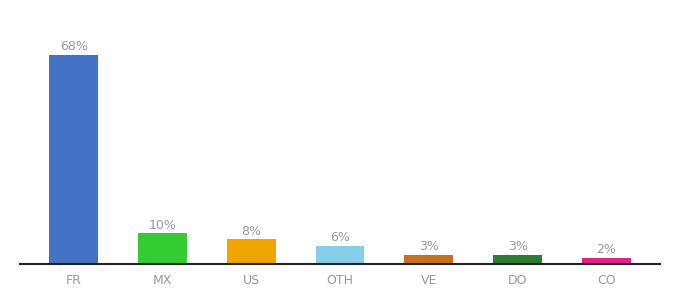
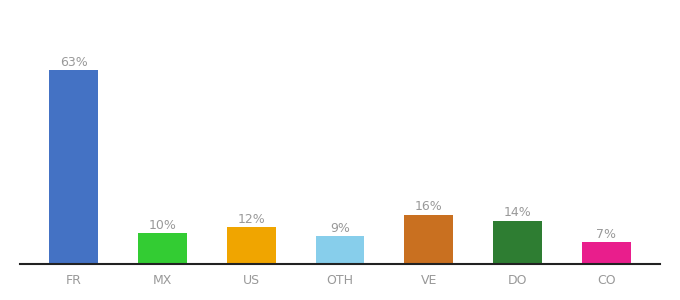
FR: 68% -> 63%
US: 8% -> 12%
OTH: 6% -> 9%
VE: 3% -> 16%
DO: 3% -> 14%
CO: 2% -> 7%
